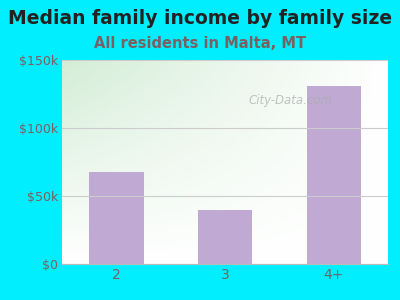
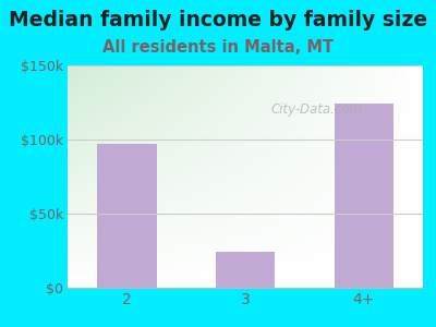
2: $68k -> $97k
3: $40k -> $24k
4+: $131k -> $124k
